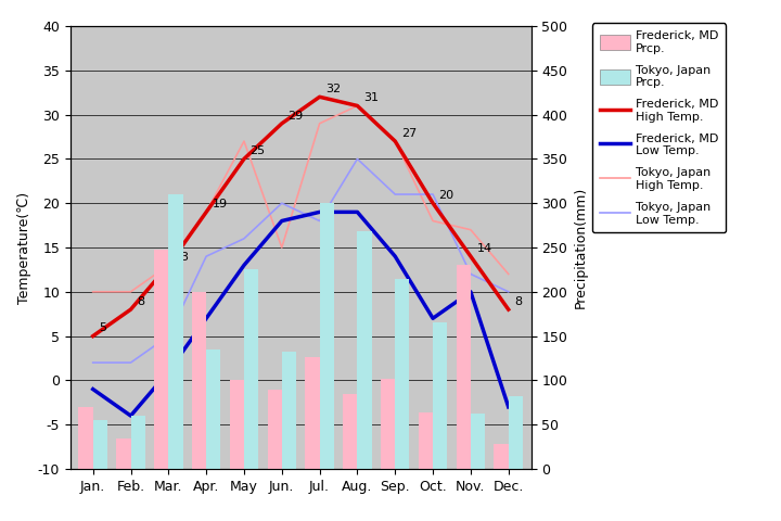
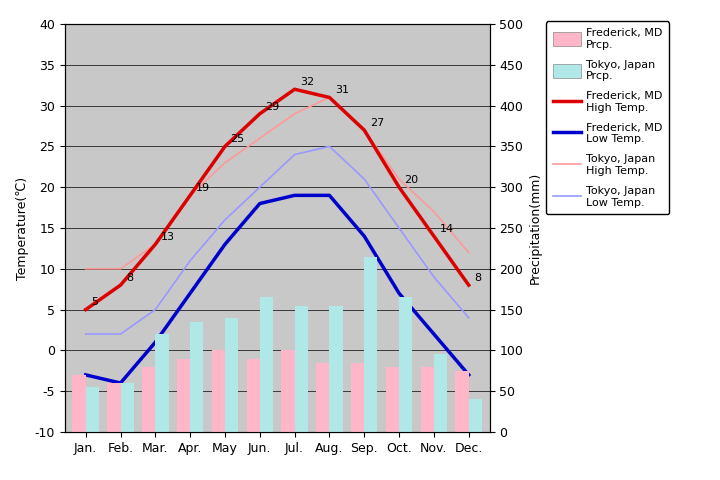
Frederick, MD Low Temp./Jan.: -1 -> -3
Frederick, MD Prcp./Feb.: 34 -> 60
Frederick, MD Prcp./Mar.: 248 -> 80
Tokyo, Japan Prcp./Mar.: 310 -> 120
Frederick, MD Prcp./Apr.: 200 -> 90
Tokyo, Japan Low Temp./Apr.: 14 -> 11
Tokyo, Japan High Temp./May: 27 -> 23
Tokyo, Japan Prcp./May: 226 -> 140
Tokyo, Japan High Temp./Jun.: 15 -> 26
Tokyo, Japan Prcp./Jun.: 132 -> 165
Frederick, MD Prcp./Jul.: 126 -> 100
Tokyo, Japan Low Temp./Jul.: 18 -> 24
Tokyo, Japan Prcp./Jul.: 300 -> 155
Tokyo, Japan Prcp./Aug.: 268 -> 155
Frederick, MD Prcp./Sep.: 102 -> 85
Frederick, MD Prcp./Oct.: 64 -> 80
Tokyo, Japan High Temp./Oct.: 18 -> 21
Tokyo, Japan Low Temp./Oct.: 21 -> 15
Frederick, MD Prcp./Nov.: 230 -> 80
Frederick, MD Low Temp./Nov.: 10 -> 2
Tokyo, Japan Low Temp./Nov.: 12 -> 9
Tokyo, Japan Prcp./Nov.: 62 -> 95
Frederick, MD Prcp./Dec.: 28 -> 75
Tokyo, Japan Low Temp./Dec.: 10 -> 4
Tokyo, Japan Prcp./Dec.: 82 -> 40
